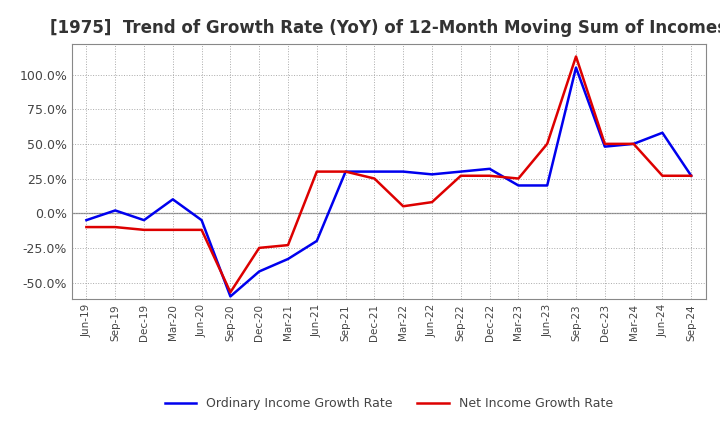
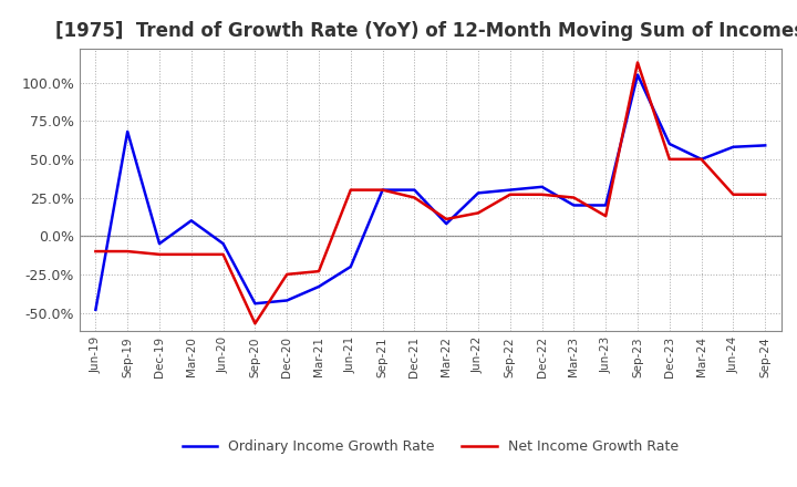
Ordinary Income Growth Rate/Jun-19: -5% -> -48%
Ordinary Income Growth Rate/Sep-19: 2% -> 68%
Ordinary Income Growth Rate/Sep-20: -60% -> -44%
Ordinary Income Growth Rate/Mar-22: 30% -> 8%
Net Income Growth Rate/Mar-22: 5% -> 11%
Net Income Growth Rate/Jun-22: 8% -> 15%
Net Income Growth Rate/Jun-23: 50% -> 13%
Ordinary Income Growth Rate/Dec-23: 48% -> 60%
Ordinary Income Growth Rate/Sep-24: 27% -> 59%
